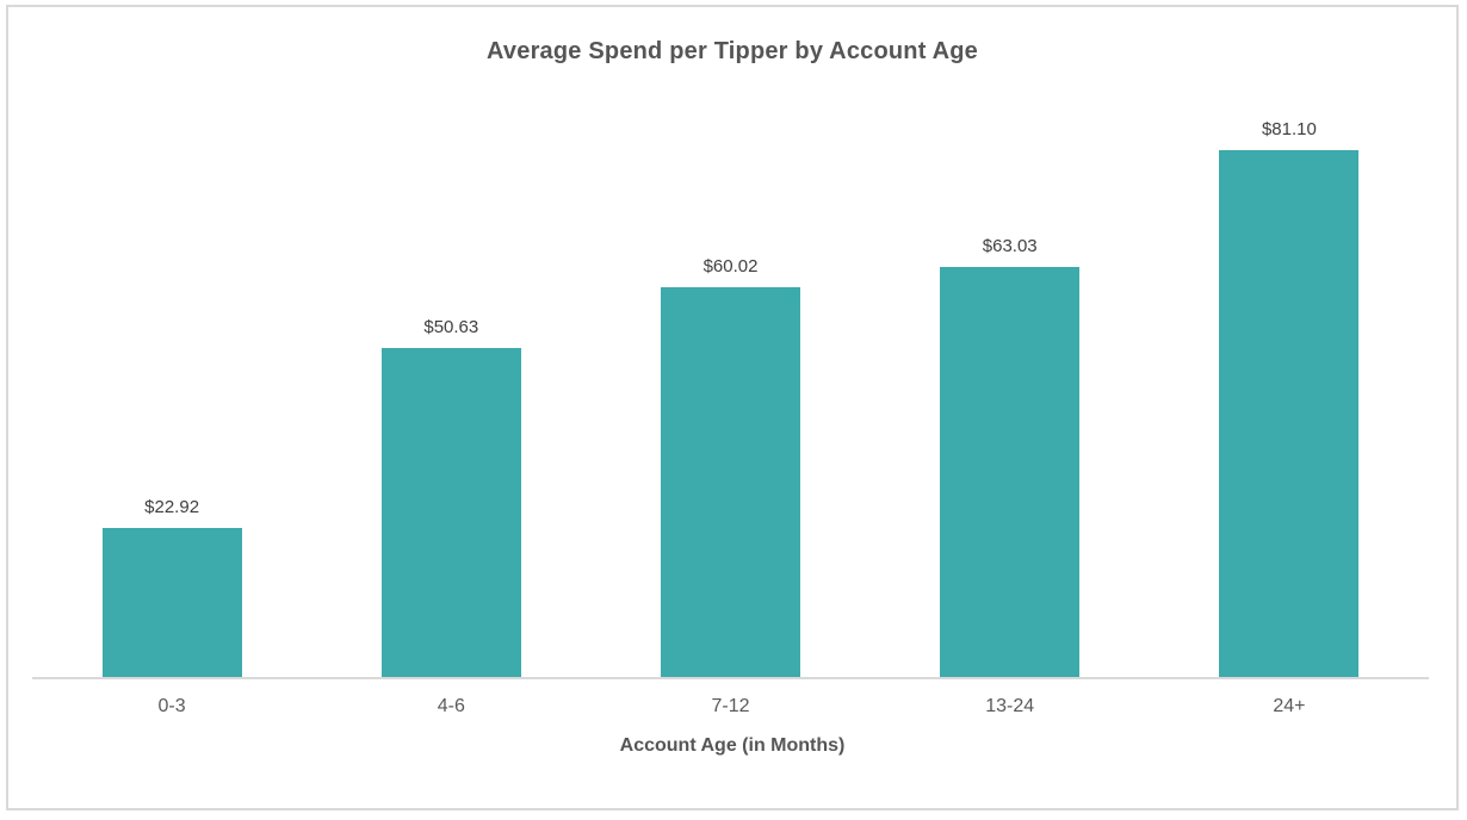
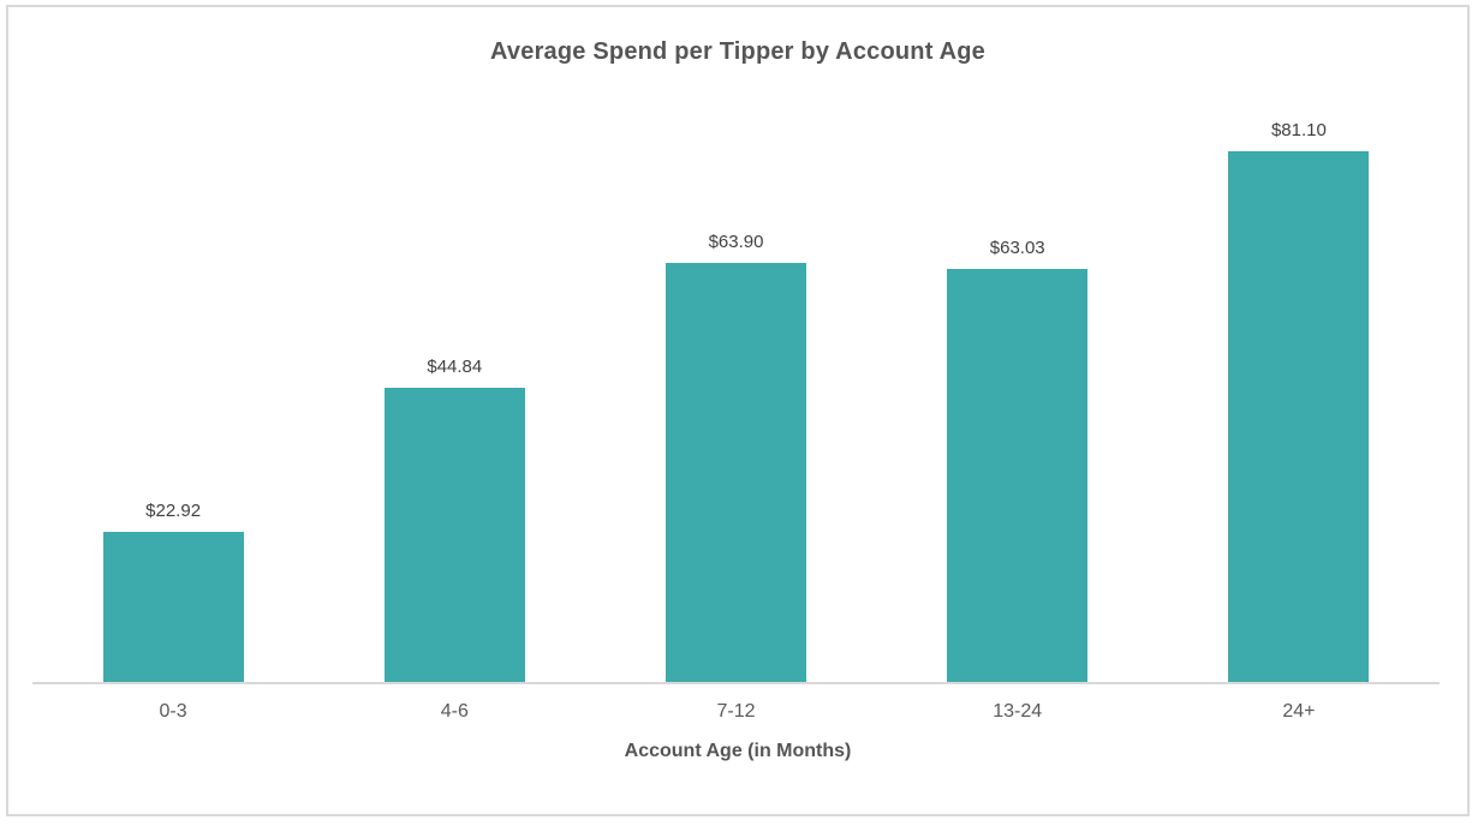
4-6: $50.63 -> $44.84
7-12: $60.02 -> $63.90
